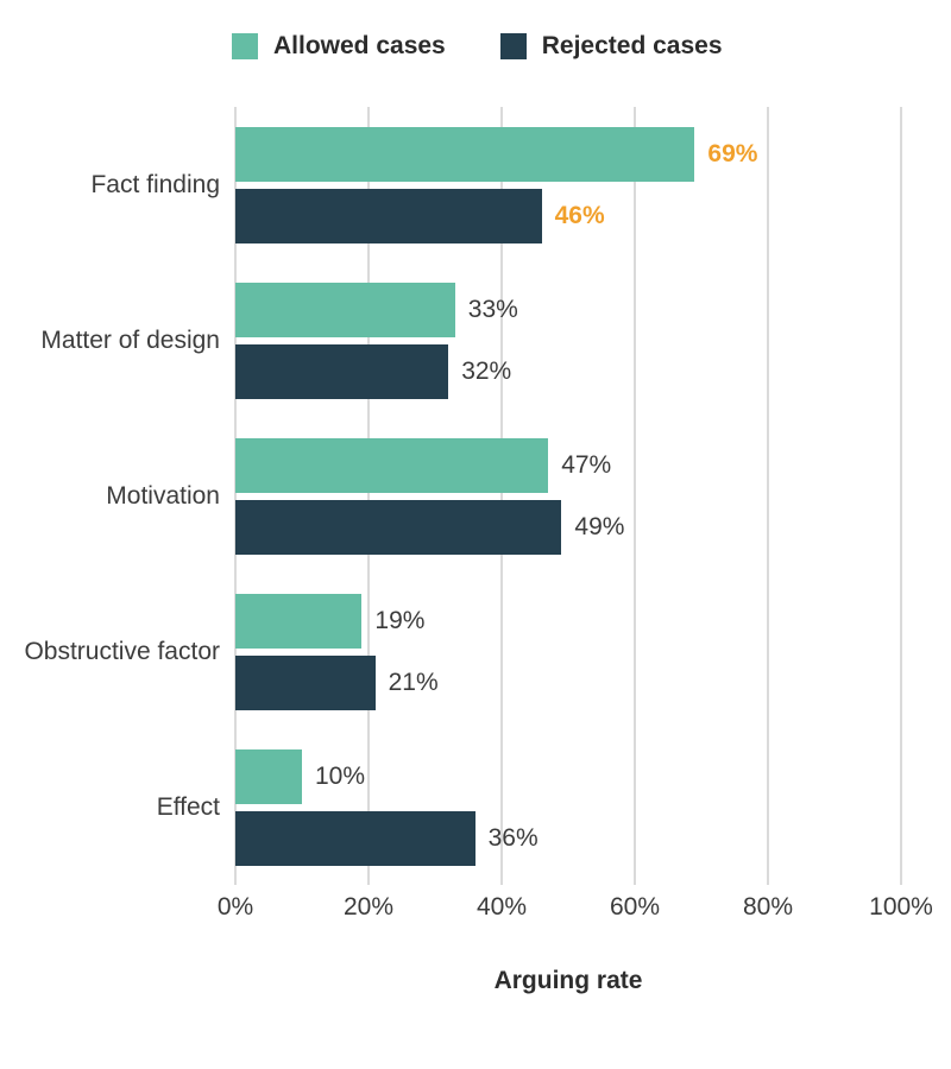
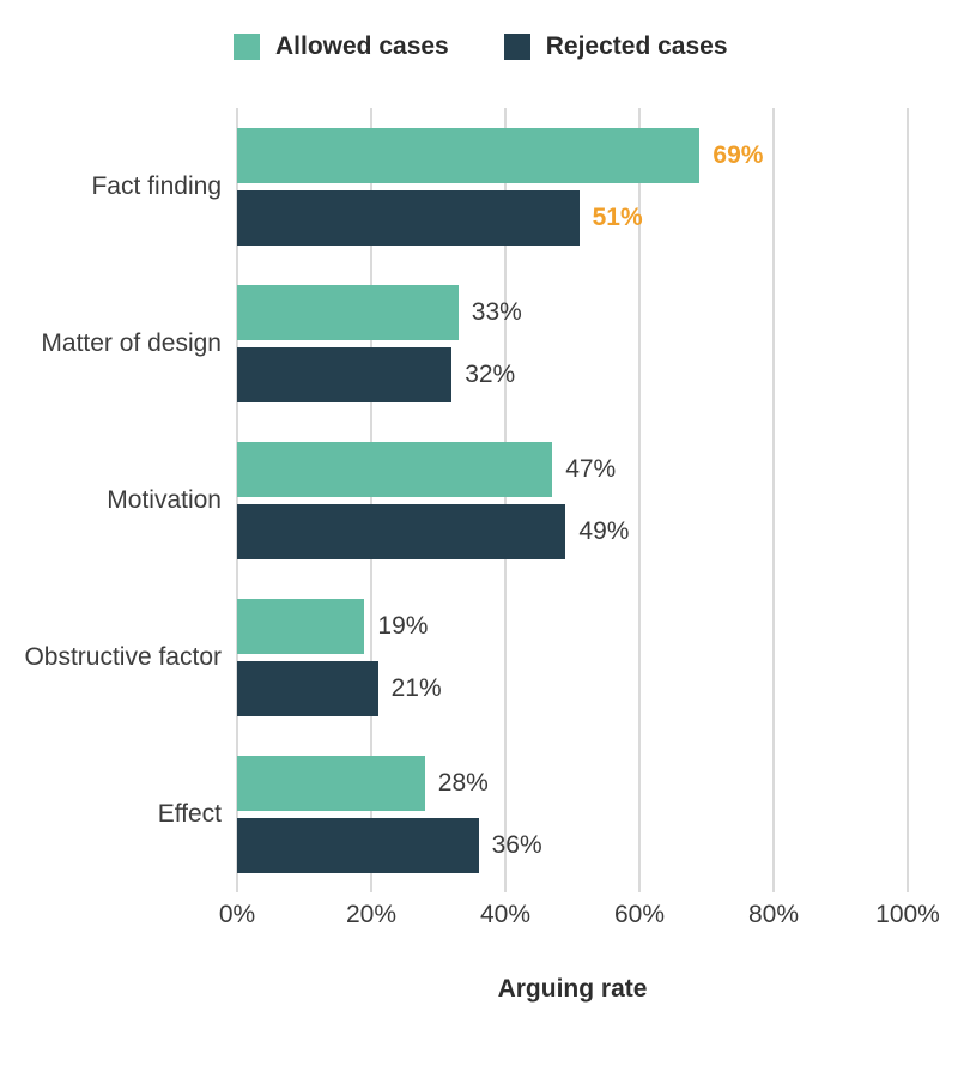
Rejected cases/Fact finding: 46% -> 51%
Allowed cases/Effect: 10% -> 28%
